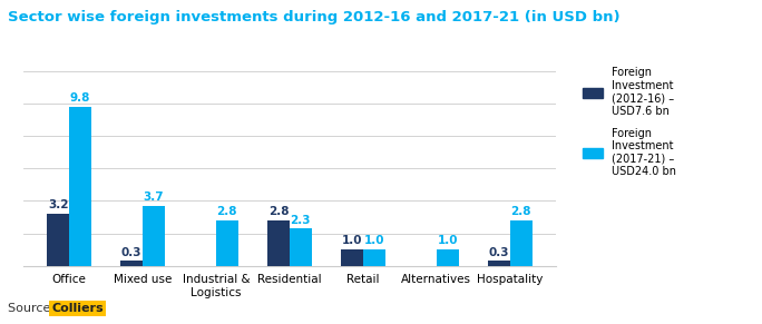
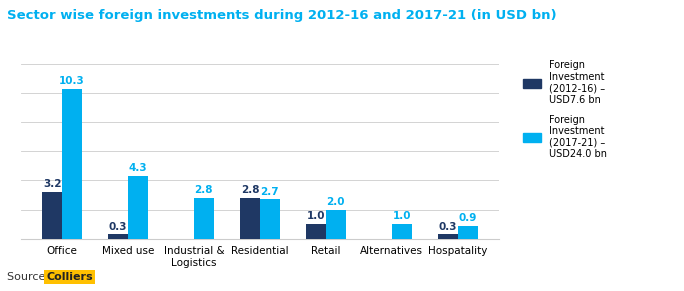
Foreign Investment (2017-21) – USD24.0 bn/Office: 9.8 -> 10.3
Foreign Investment (2017-21) – USD24.0 bn/Mixed use: 3.7 -> 4.3
Foreign Investment (2017-21) – USD24.0 bn/Residential: 2.3 -> 2.7
Foreign Investment (2017-21) – USD24.0 bn/Retail: 1.0 -> 2.0
Foreign Investment (2017-21) – USD24.0 bn/Hospatality: 2.8 -> 0.9
